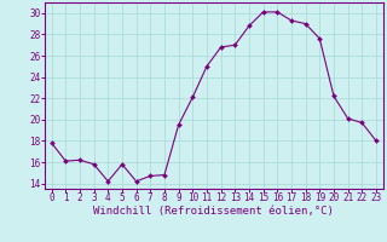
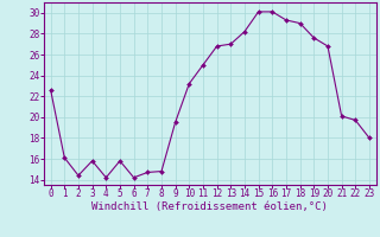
0: 17.8 -> 22.6
2: 16.2 -> 14.4
10: 22.1 -> 23.2
14: 28.8 -> 28.2
20: 22.2 -> 26.8
